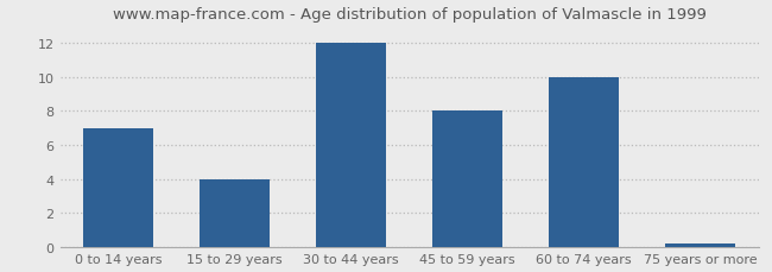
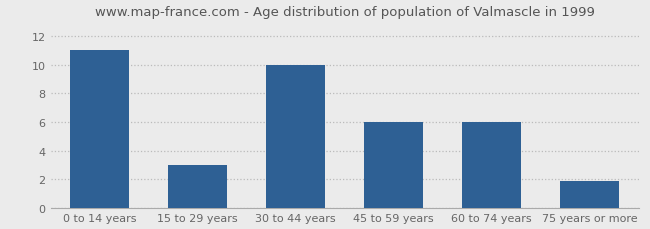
0 to 14 years: 7.0 -> 11.0
15 to 29 years: 4.0 -> 3.0
30 to 44 years: 12.0 -> 10.0
45 to 59 years: 8.0 -> 6.0
60 to 74 years: 10.0 -> 6.0
75 years or more: 0.2 -> 1.9
